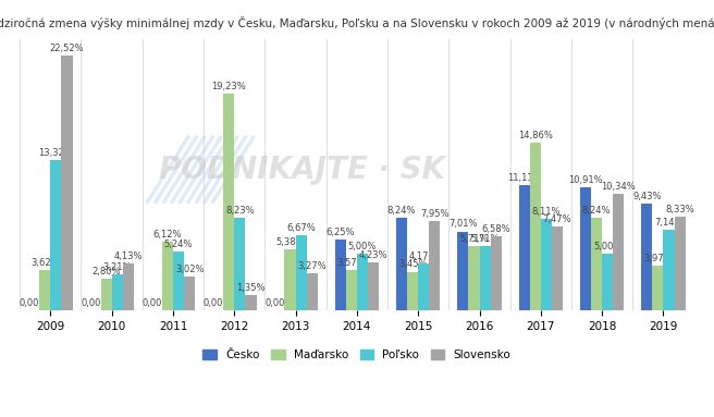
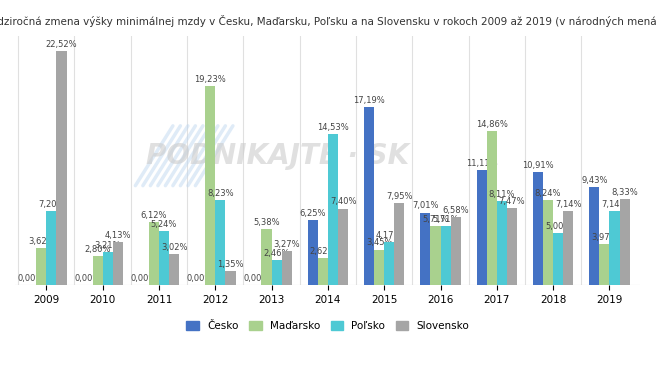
Poľsko/2009: 13,32% -> 7,20%
Poľsko/2013: 6,67% -> 2,46%
Maďarsko/2014: 3,57% -> 2,62%
Poľsko/2014: 5,00% -> 14,53%
Slovensko/2014: 4,23% -> 7,40%
Česko/2015: 8,24% -> 17,19%
Slovensko/2018: 10,34% -> 7,14%
